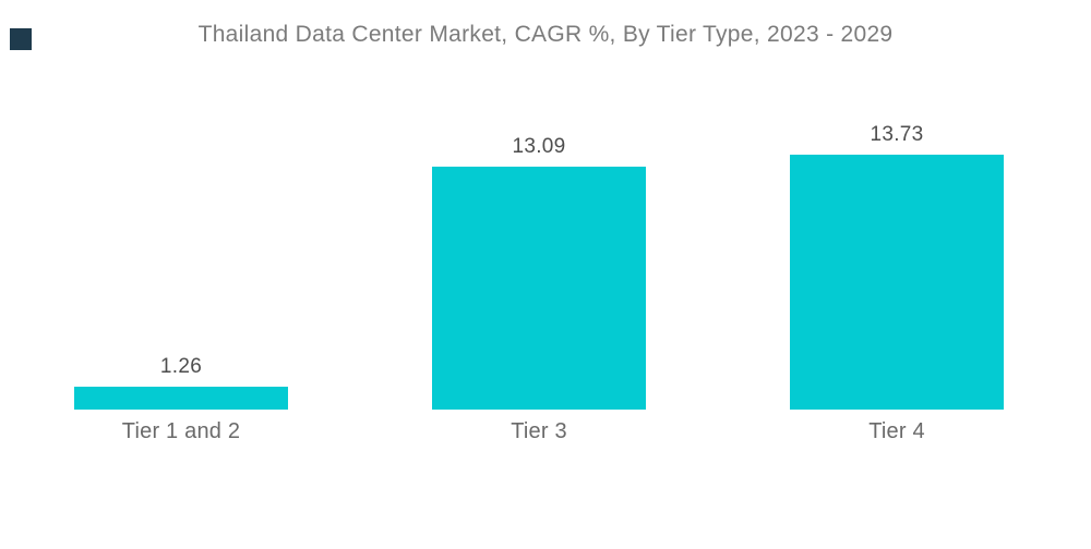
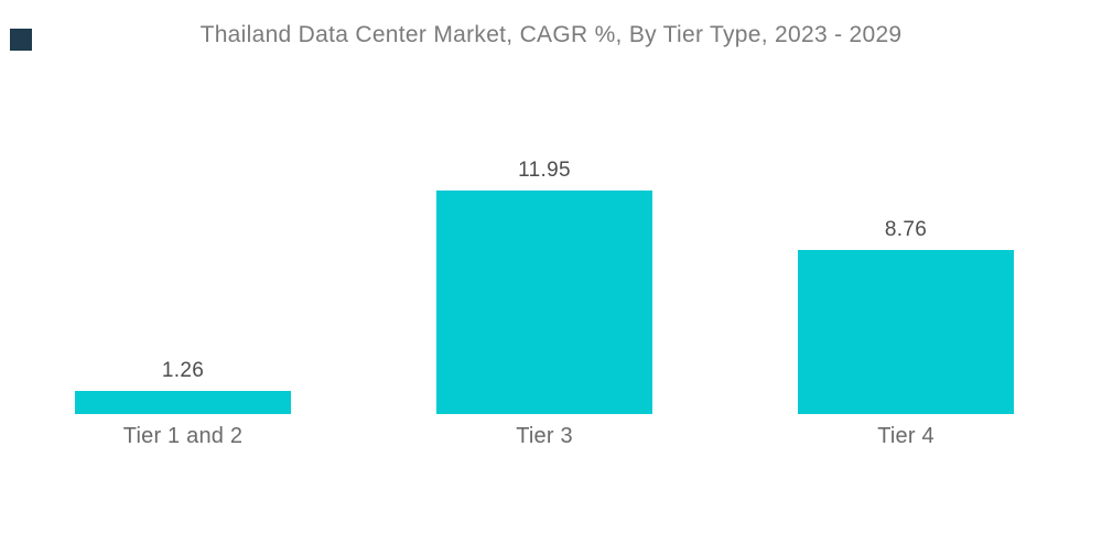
Tier 3: 13.09 -> 11.95
Tier 4: 13.73 -> 8.76
